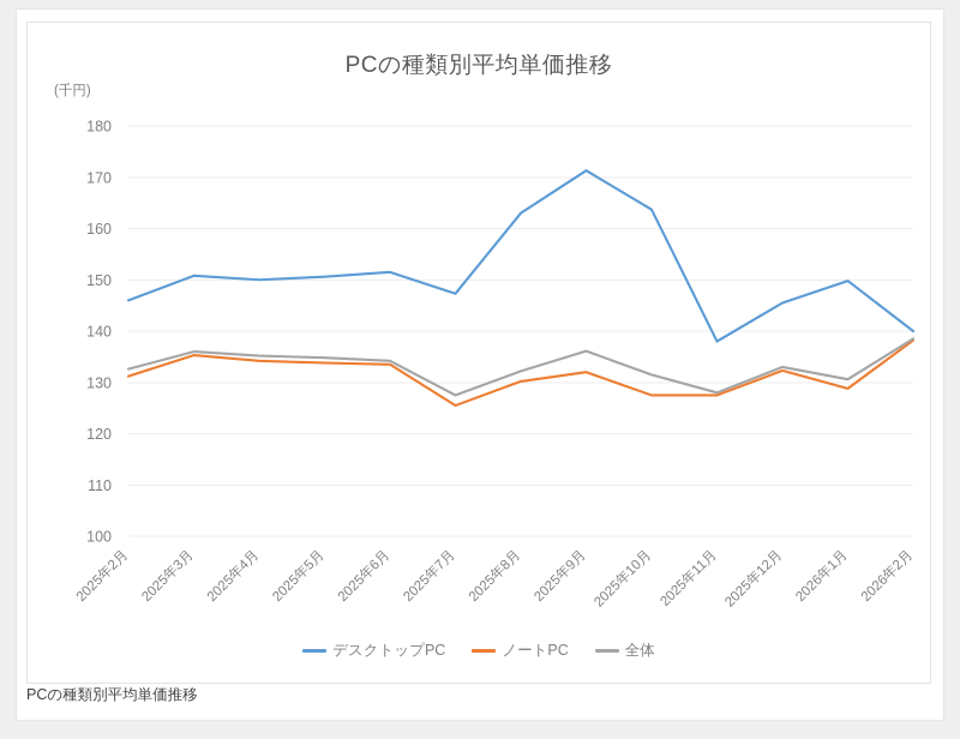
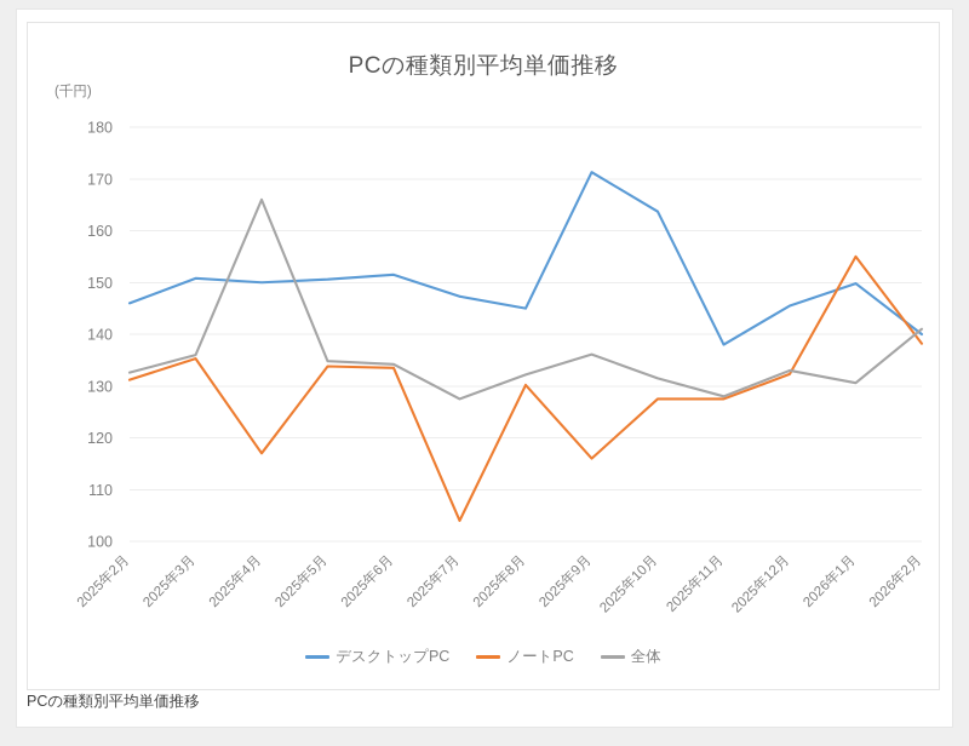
ノートPC/2025年4月: 134 -> 117
全体/2025年4月: 135 -> 166
ノートPC/2025年7月: 126 -> 104
デスクトップPC/2025年8月: 163 -> 145
ノートPC/2025年9月: 132 -> 116
ノートPC/2026年1月: 129 -> 155
全体/2026年2月: 138 -> 141
